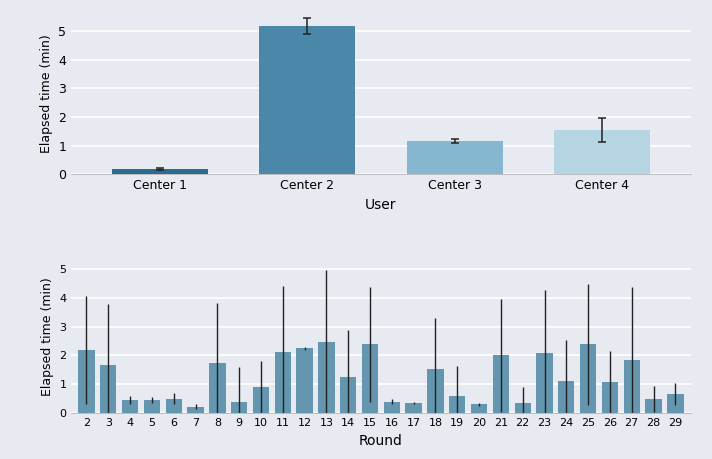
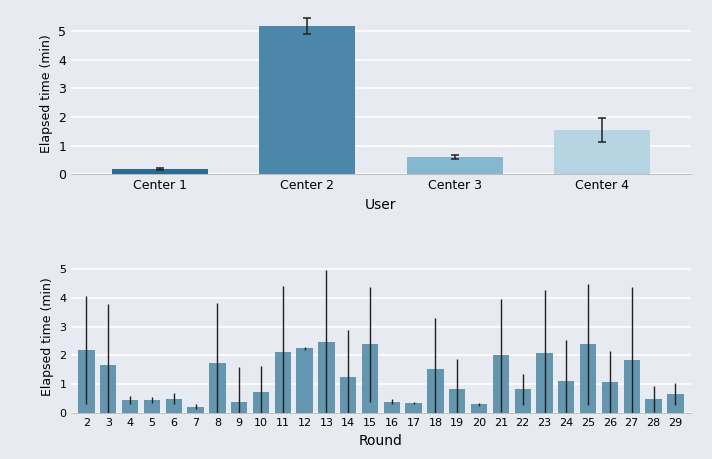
Center 3: 1.15 -> 0.60
10: 0.90 -> 0.72
19: 0.60 -> 0.82
22: 0.35 -> 0.82
